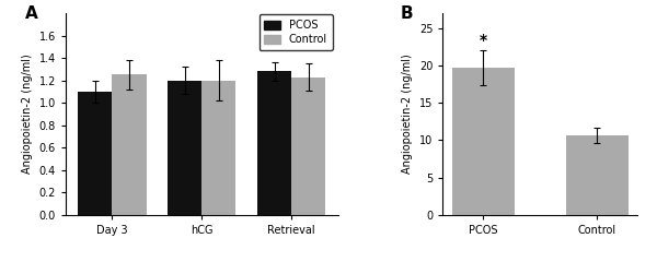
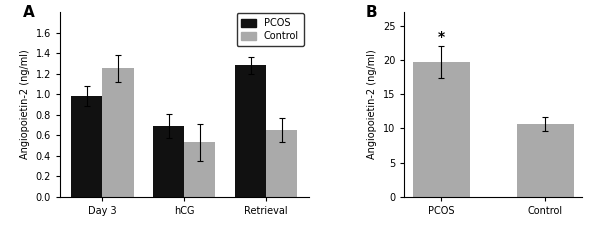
PCOS/Day 3: 1.10 -> 0.98
PCOS/hCG: 1.20 -> 0.69
Control/hCG: 1.20 -> 0.53
Control/Retrieval: 1.23 -> 0.65
